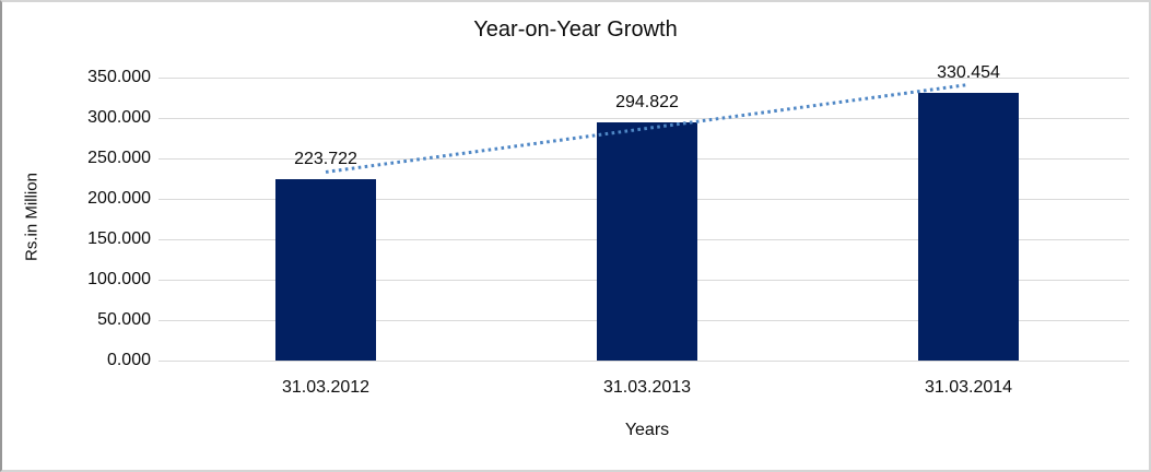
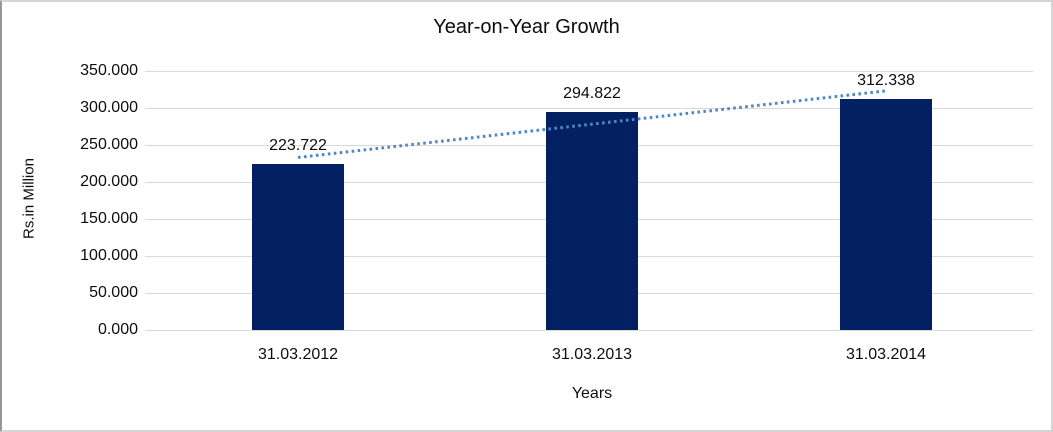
31.03.2014: 330.454 -> 312.338
